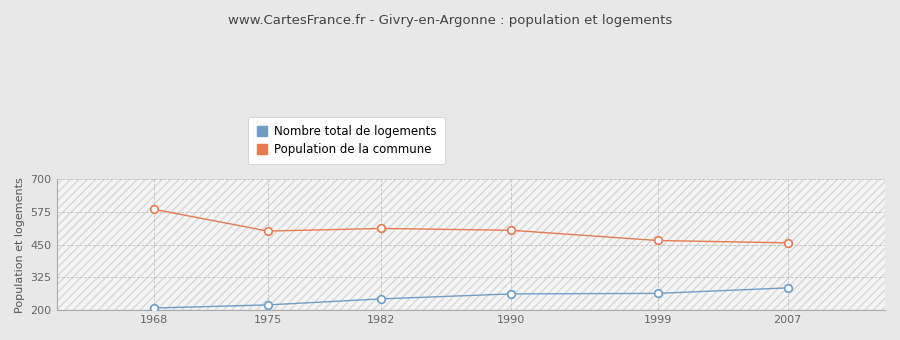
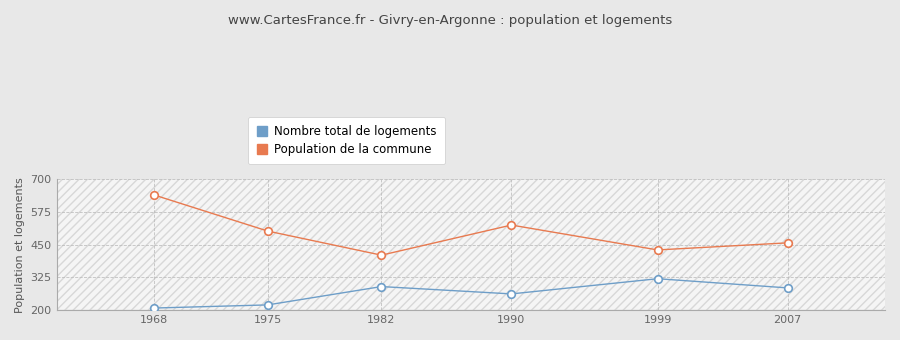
Population de la commune/1968: 585 -> 640
Nombre total de logements/1982: 243 -> 290
Population de la commune/1982: 512 -> 410
Population de la commune/1990: 505 -> 525
Nombre total de logements/1999: 264 -> 320
Population de la commune/1999: 466 -> 430
